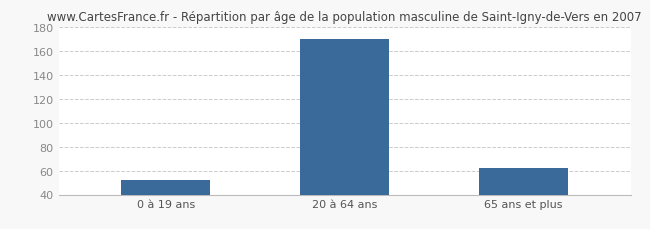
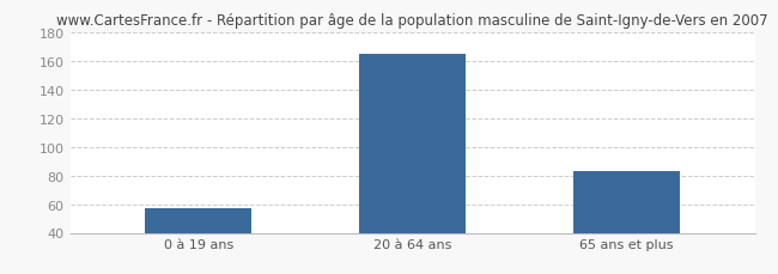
0 à 19 ans: 52 -> 57
20 à 64 ans: 170 -> 165
65 ans et plus: 62 -> 83
